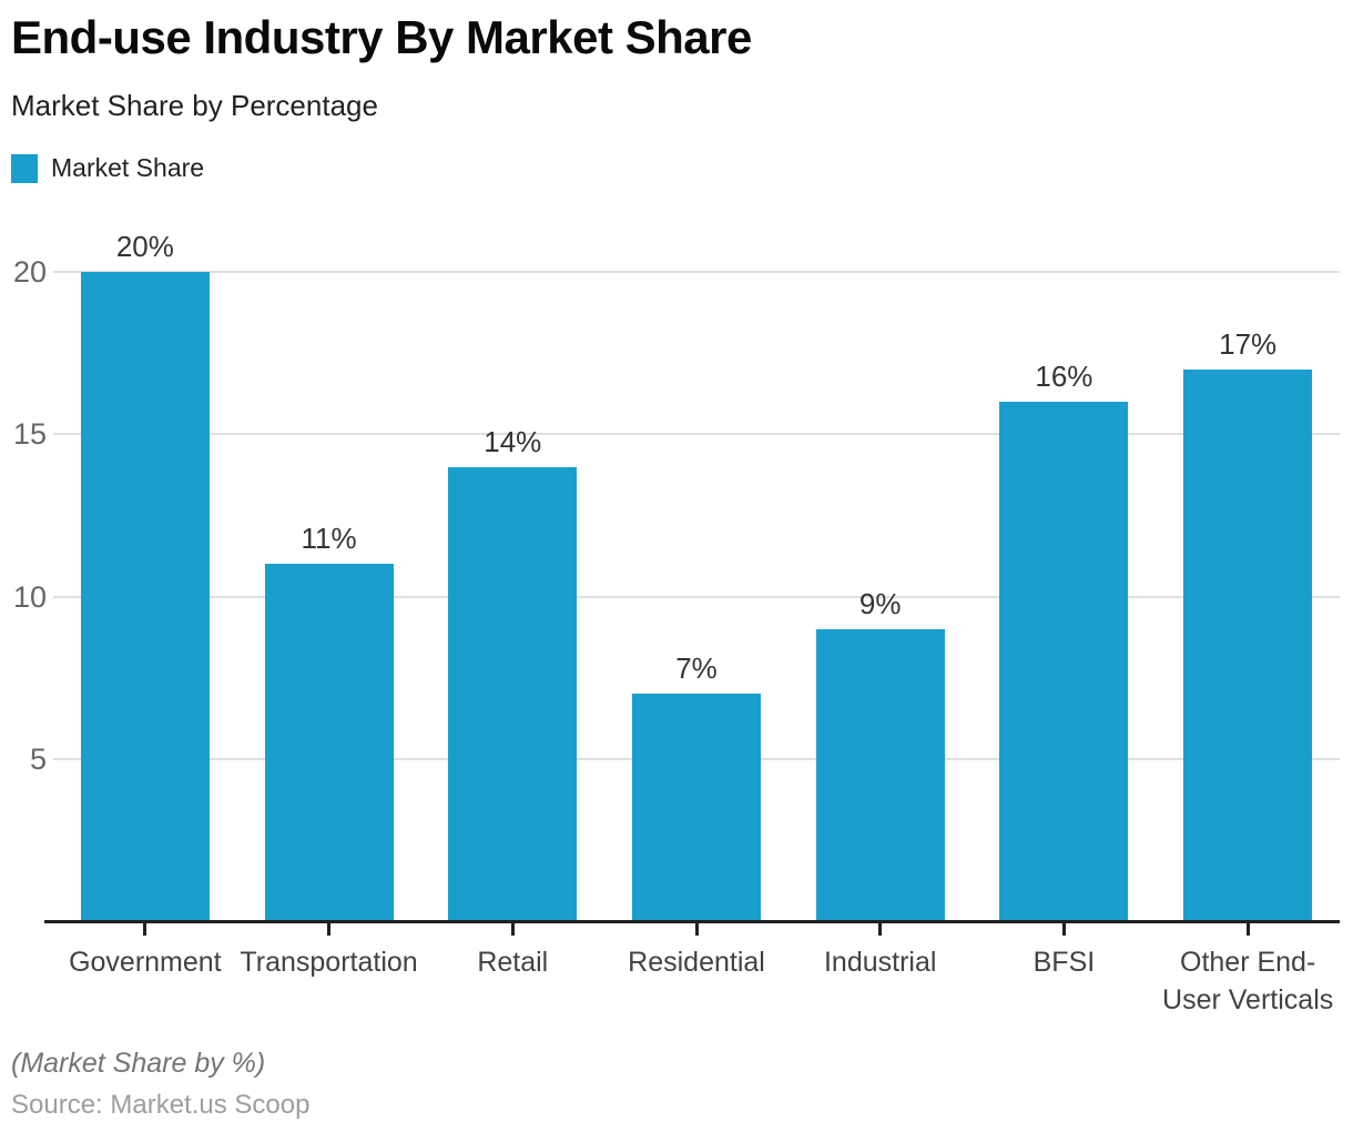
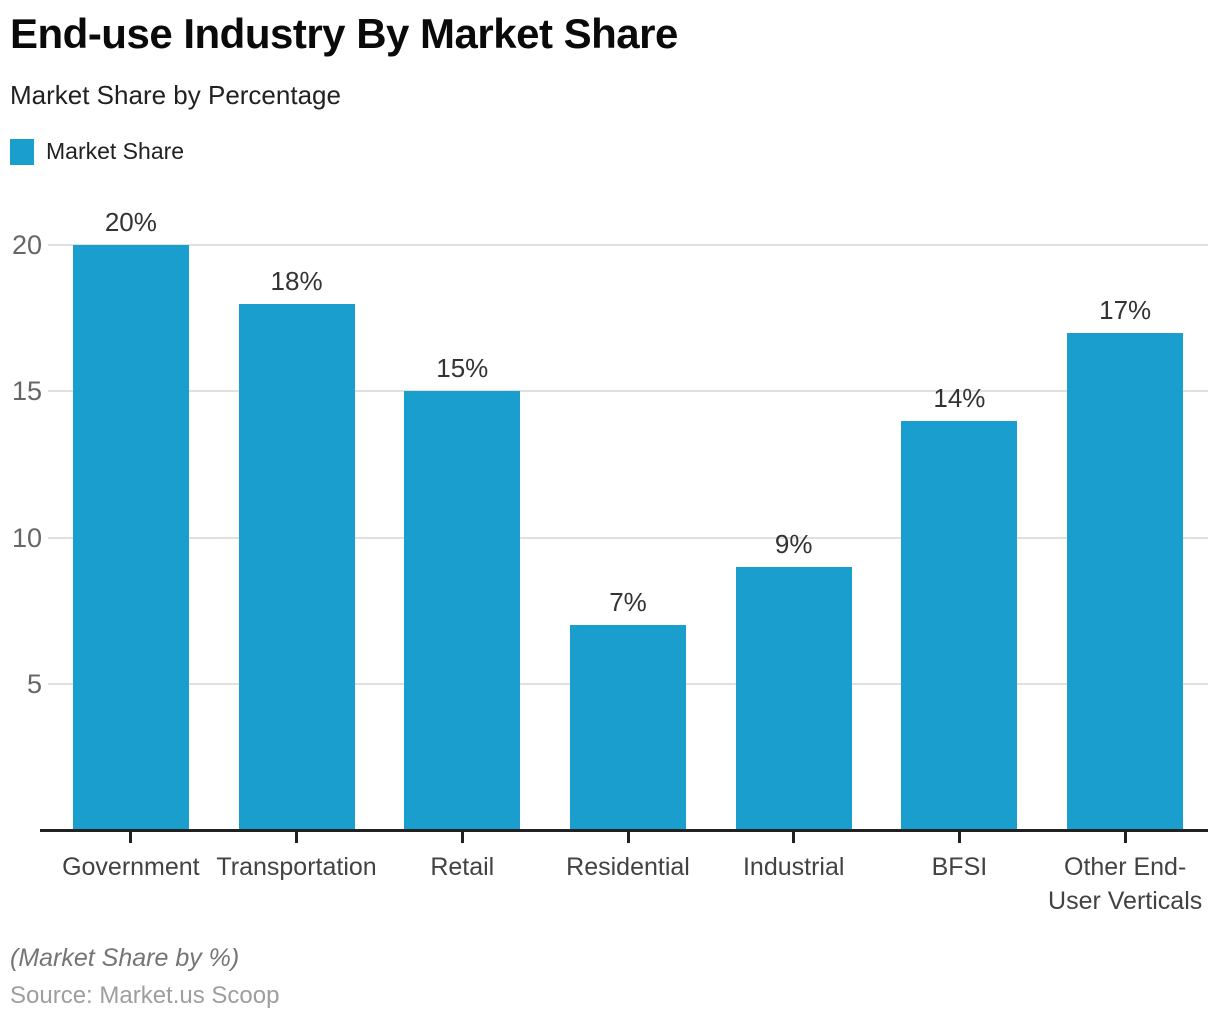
Transportation: 11% -> 18%
Retail: 14% -> 15%
BFSI: 16% -> 14%
